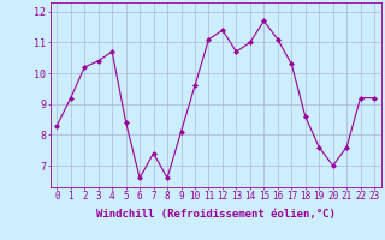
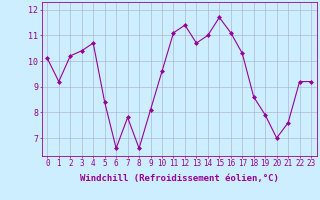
0: 8.3 -> 10.1
7: 7.4 -> 7.8
19: 7.6 -> 7.9
